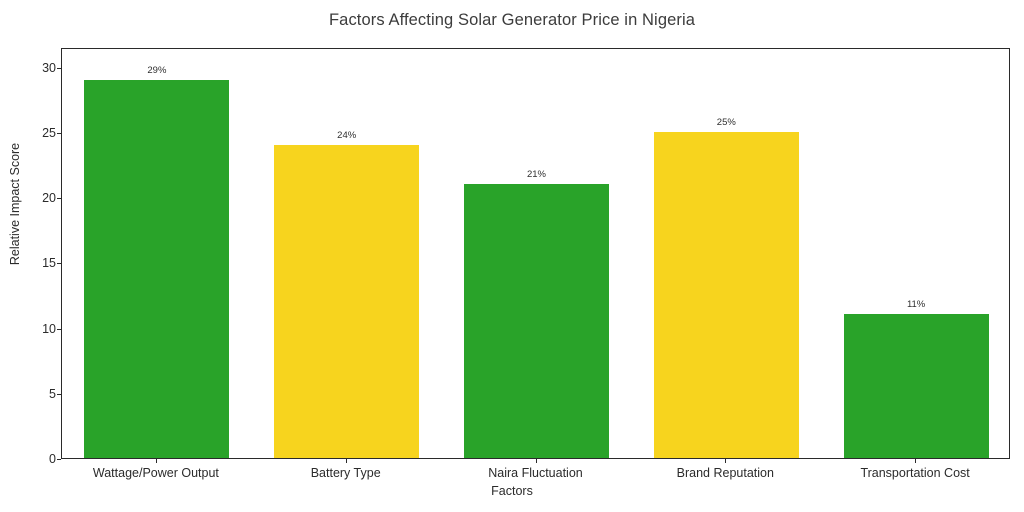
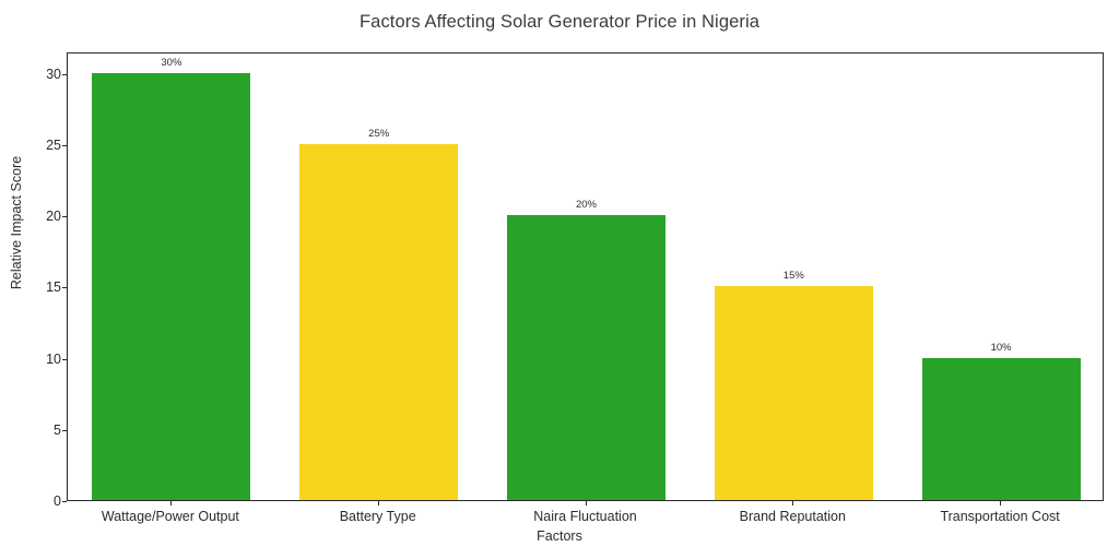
Wattage/Power Output: 29% -> 30%
Battery Type: 24% -> 25%
Naira Fluctuation: 21% -> 20%
Brand Reputation: 25% -> 15%
Transportation Cost: 11% -> 10%
